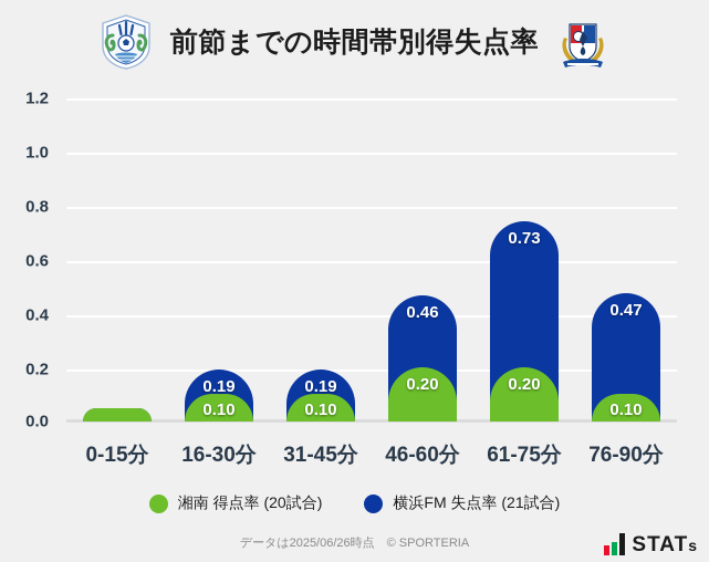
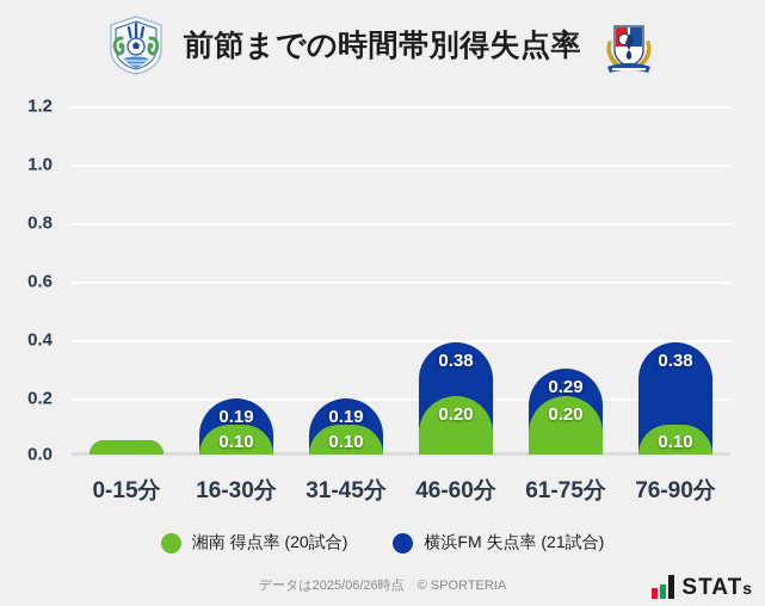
横浜FM 失点率 (21試合)/46-60分: 0.46 -> 0.38
横浜FM 失点率 (21試合)/61-75分: 0.73 -> 0.29
横浜FM 失点率 (21試合)/76-90分: 0.47 -> 0.38
